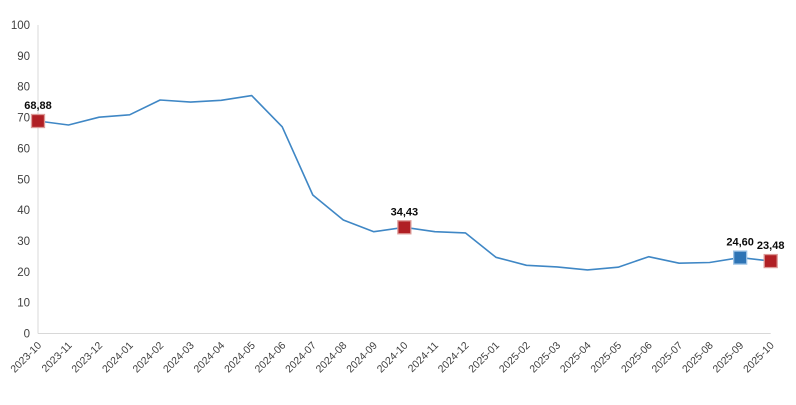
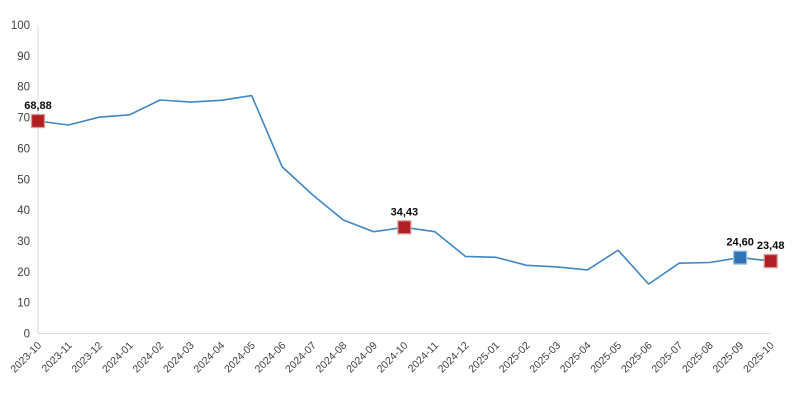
2024-06: 67 -> 54
2024-12: 33 -> 25
2025-05: 22 -> 27
2025-06: 25 -> 16
